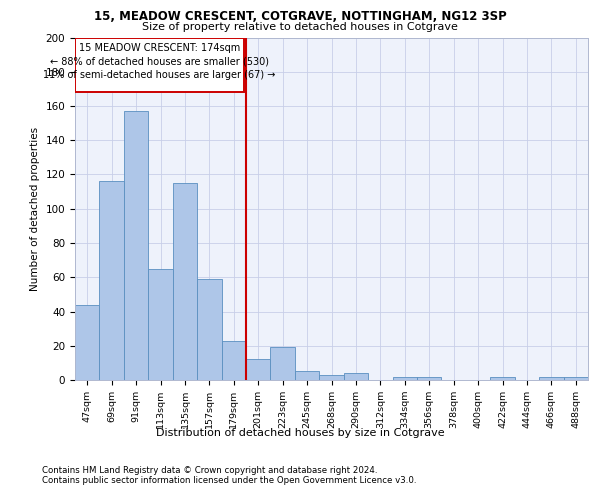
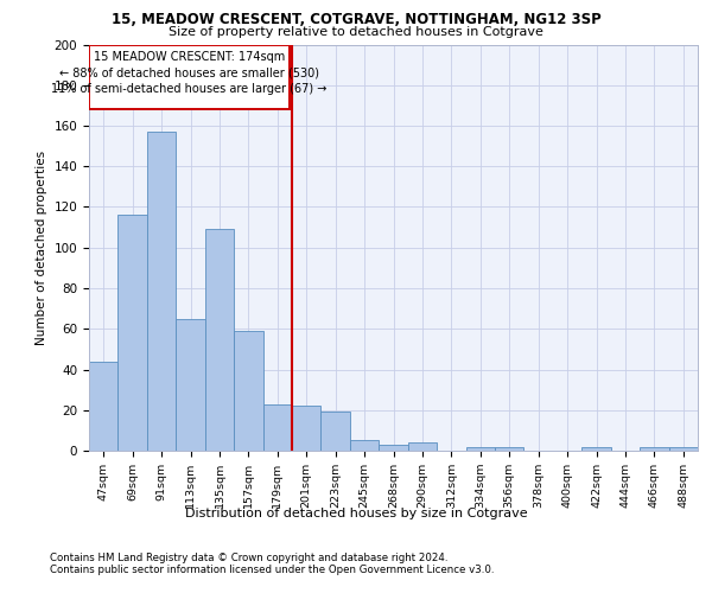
135sqm: 115 -> 109
201sqm: 12 -> 22
